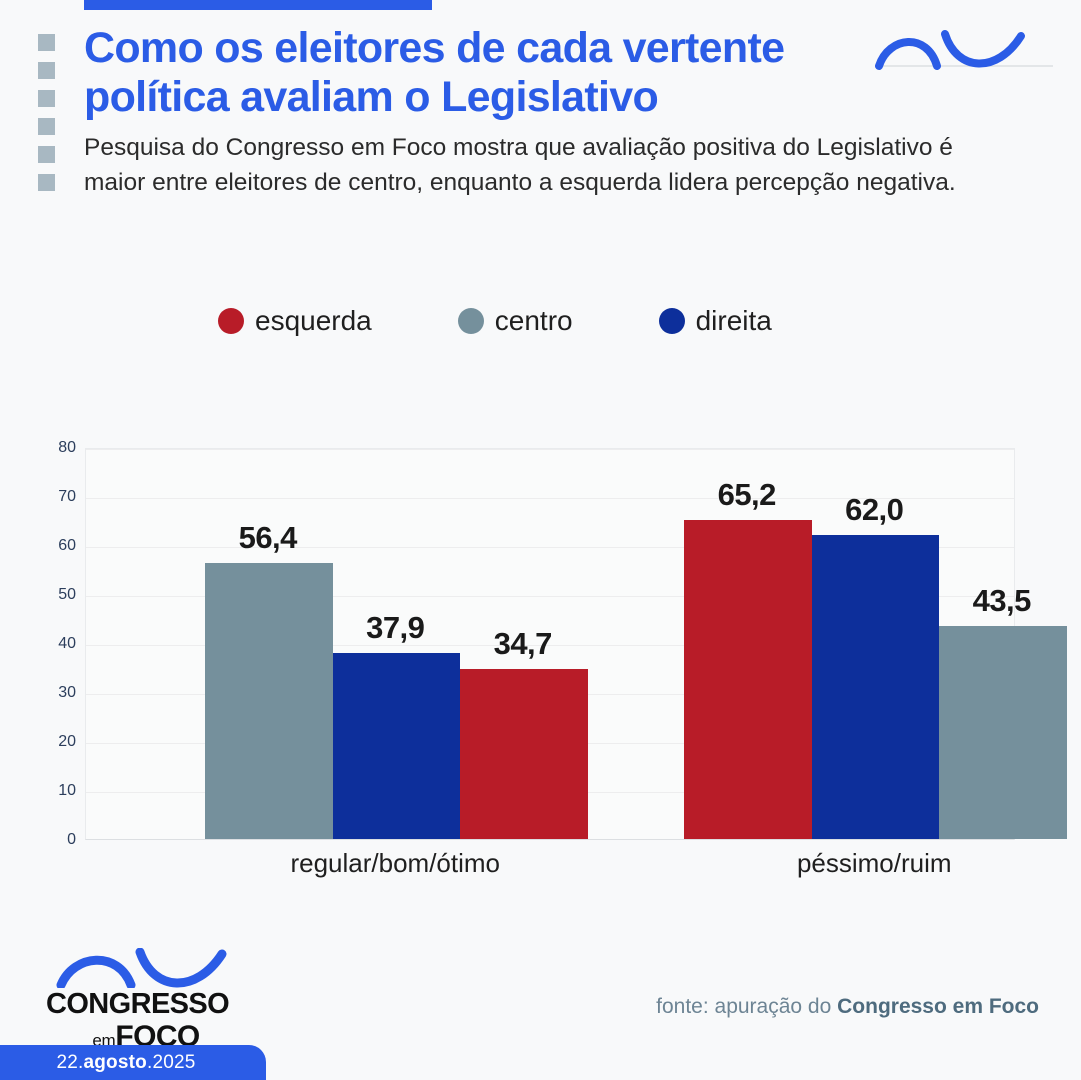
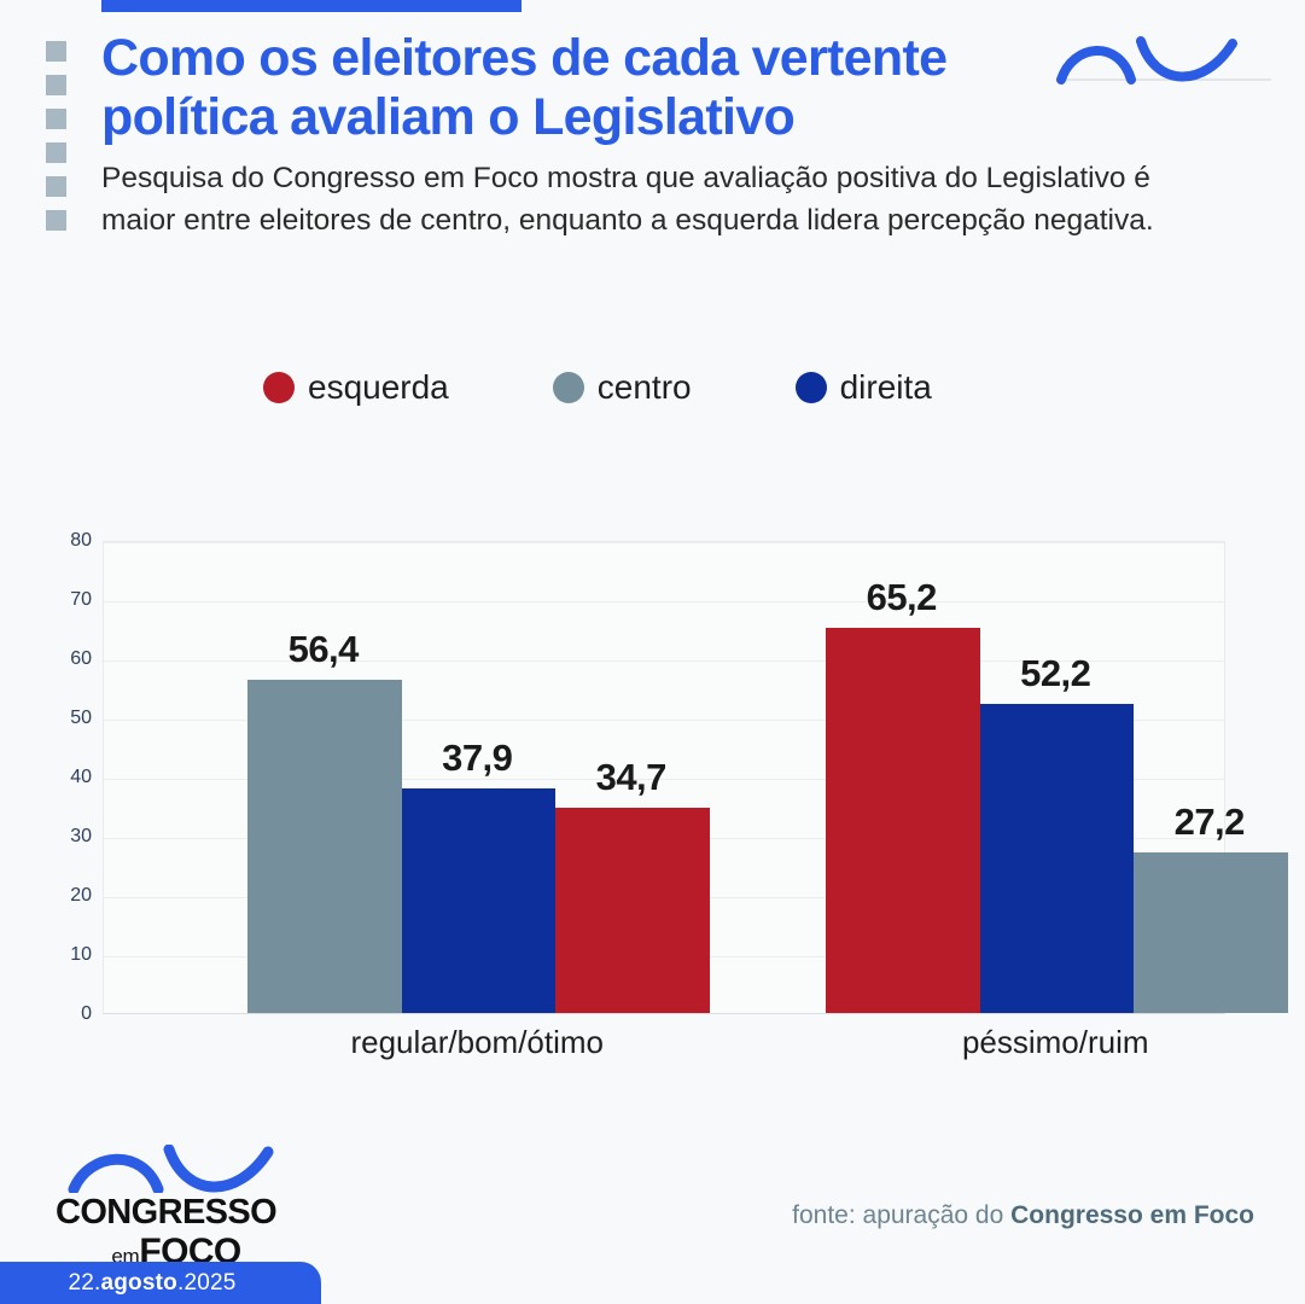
centro/péssimo/ruim: 43,5 -> 27,2
direita/péssimo/ruim: 62,0 -> 52,2
